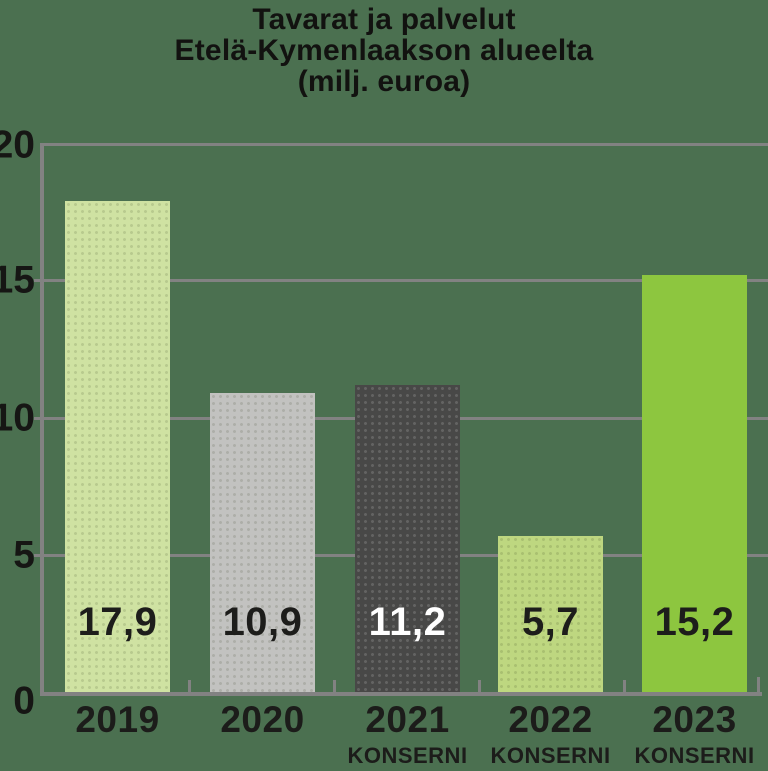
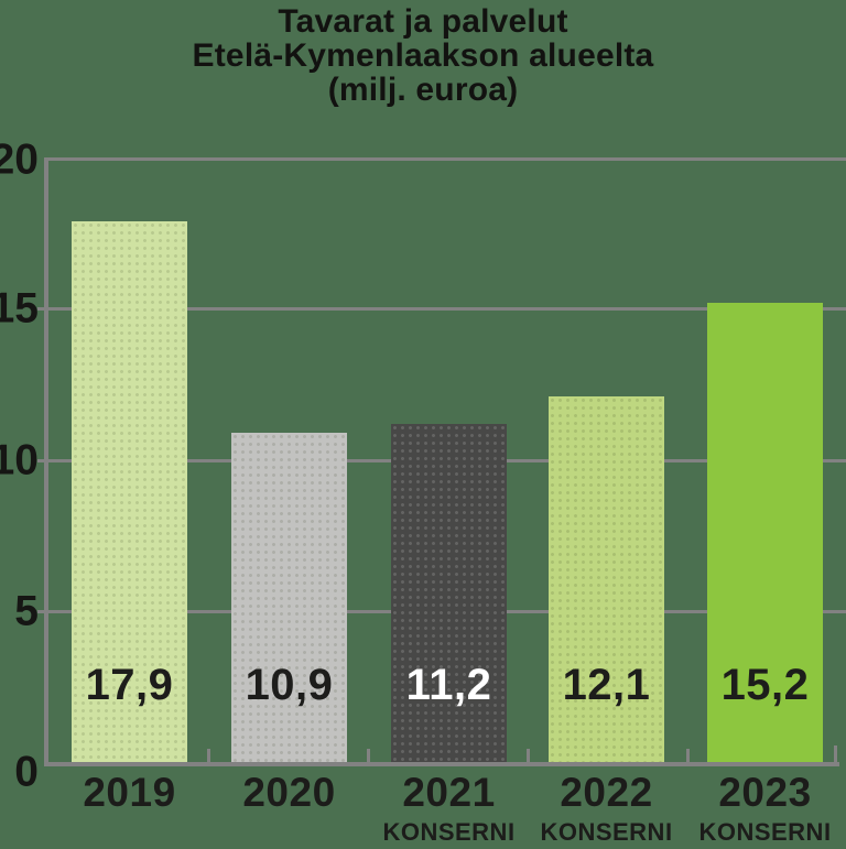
2022: 5,7 -> 12,1
